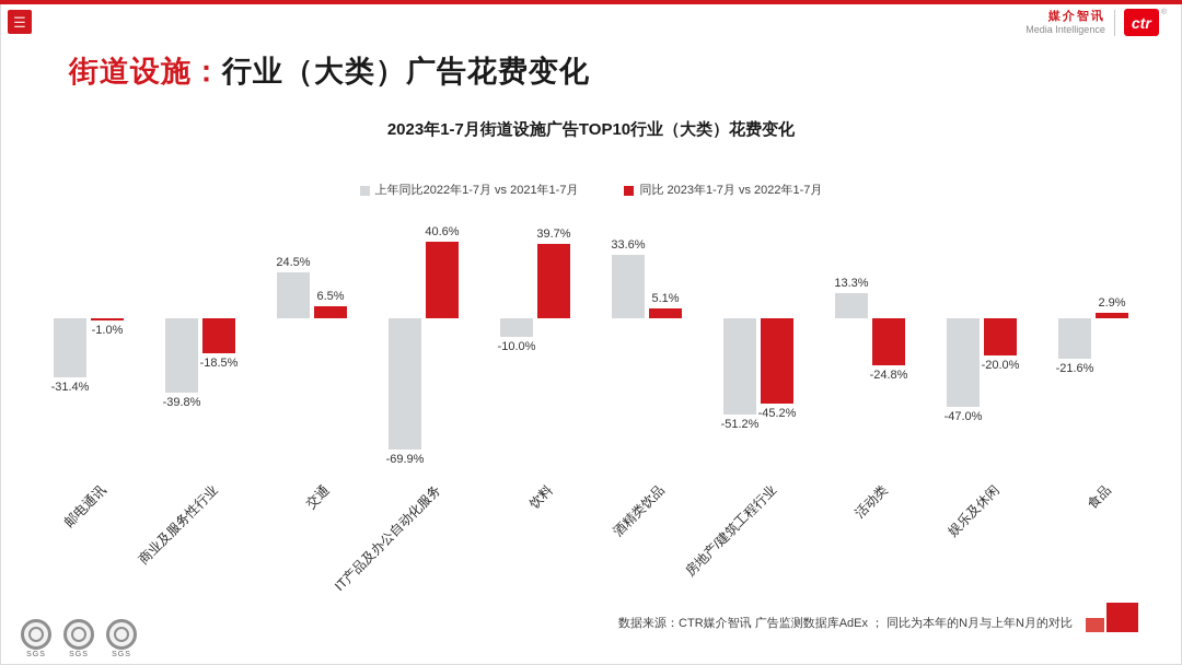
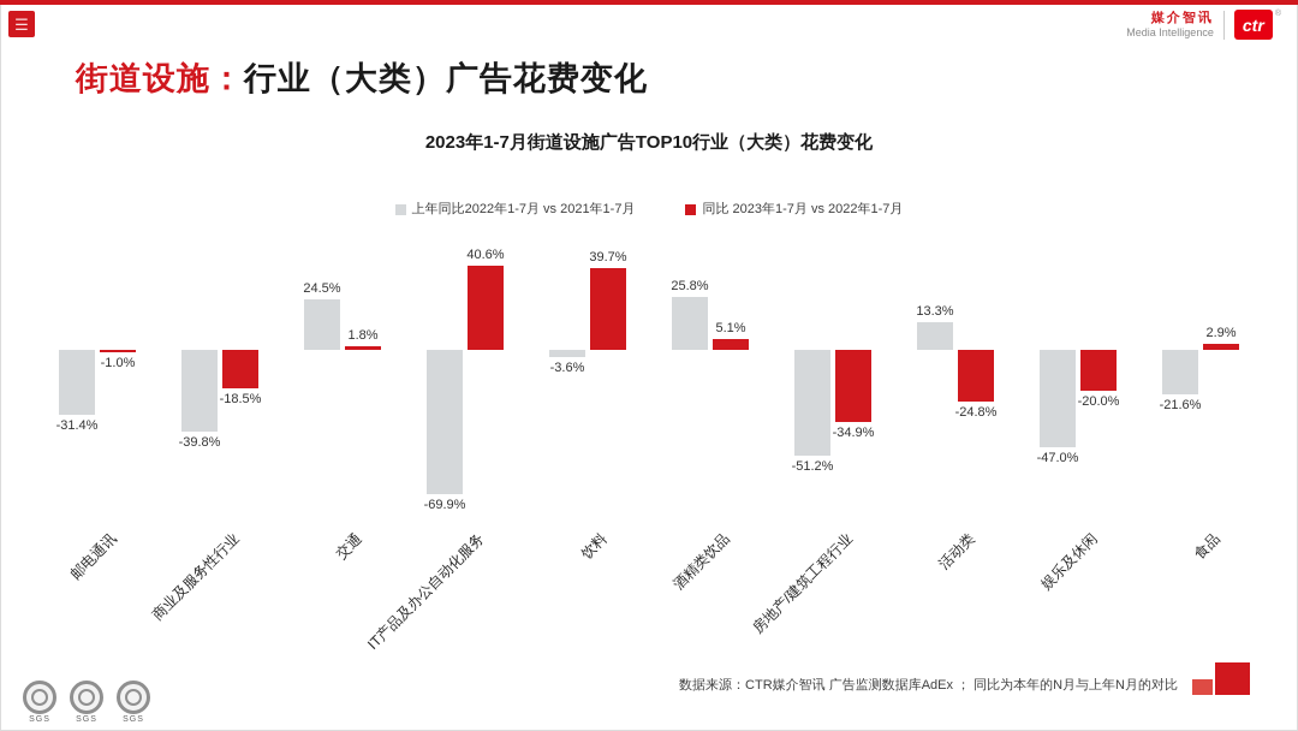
同比 2023年1-7月 vs 2022年1-7月/交通: 6.5% -> 1.8%
上年同比2022年1-7月 vs 2021年1-7月/饮料: -10.0% -> -3.6%
上年同比2022年1-7月 vs 2021年1-7月/酒精类饮品: 33.6% -> 25.8%
同比 2023年1-7月 vs 2022年1-7月/房地产/建筑工程行业: -45.2% -> -34.9%
